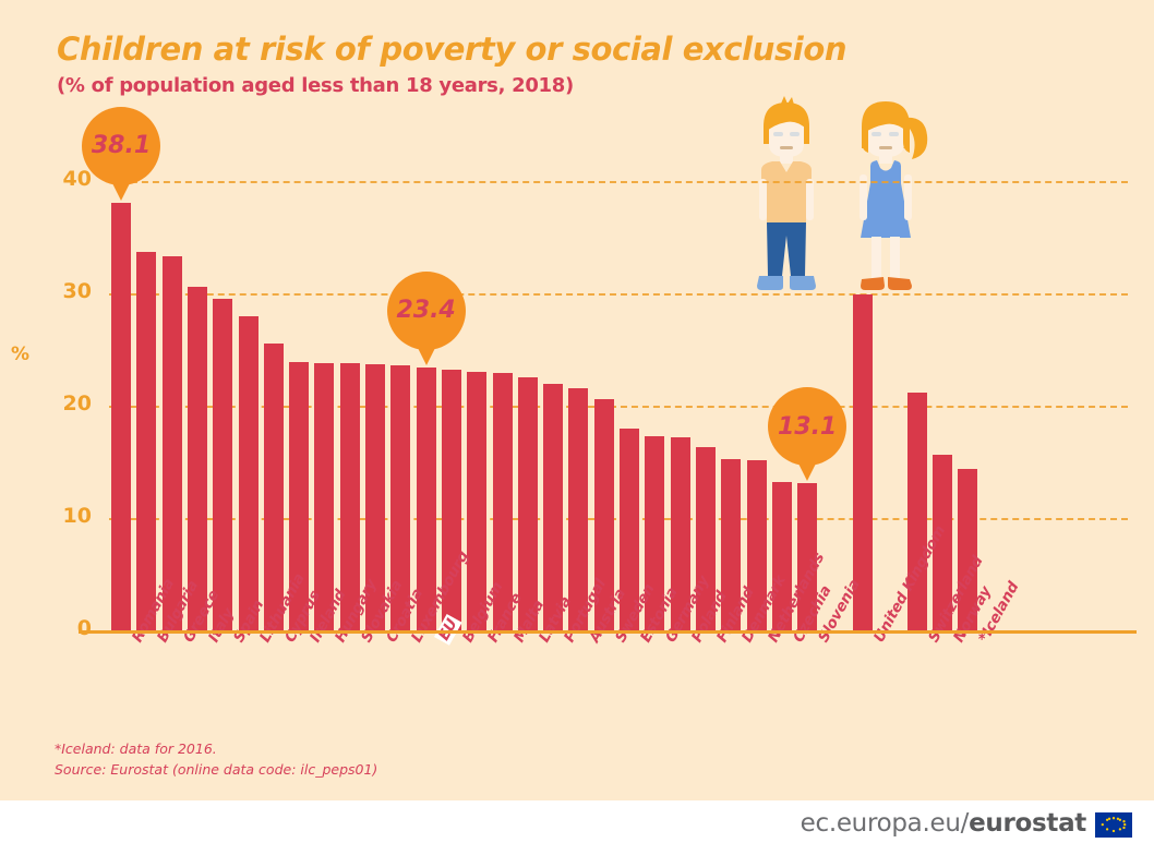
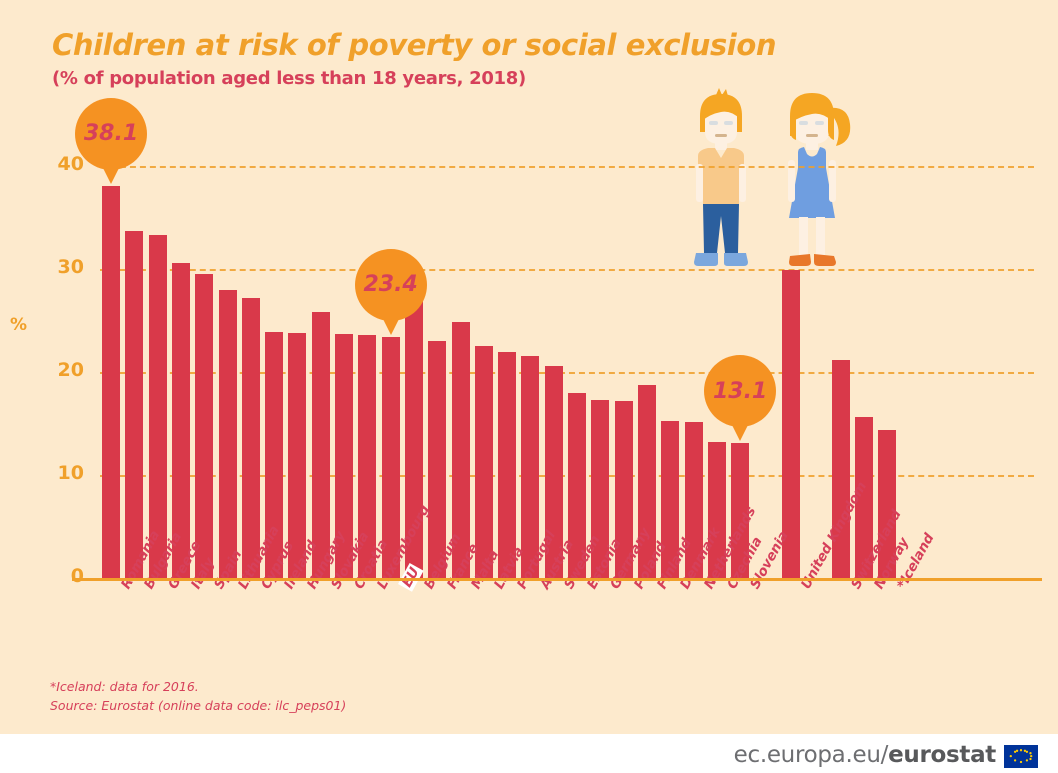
Cyprus: 25.5 -> 27.2
Slovakia: 23.8 -> 25.8
Belgium: 23.2 -> 27.7
Malta: 22.9 -> 24.9
Finland: 16.3 -> 18.7
